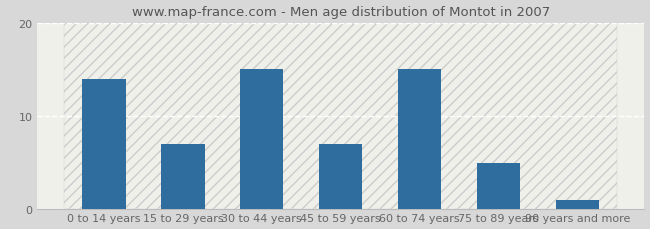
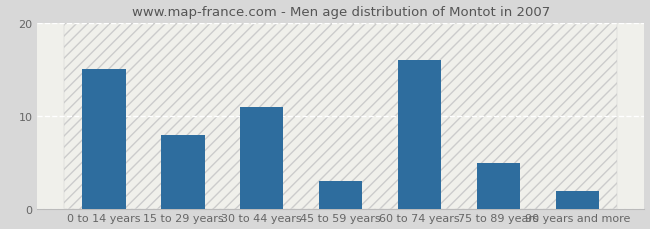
0 to 14 years: 14 -> 15
15 to 29 years: 7 -> 8
30 to 44 years: 15 -> 11
45 to 59 years: 7 -> 3
60 to 74 years: 15 -> 16
90 years and more: 1 -> 2
